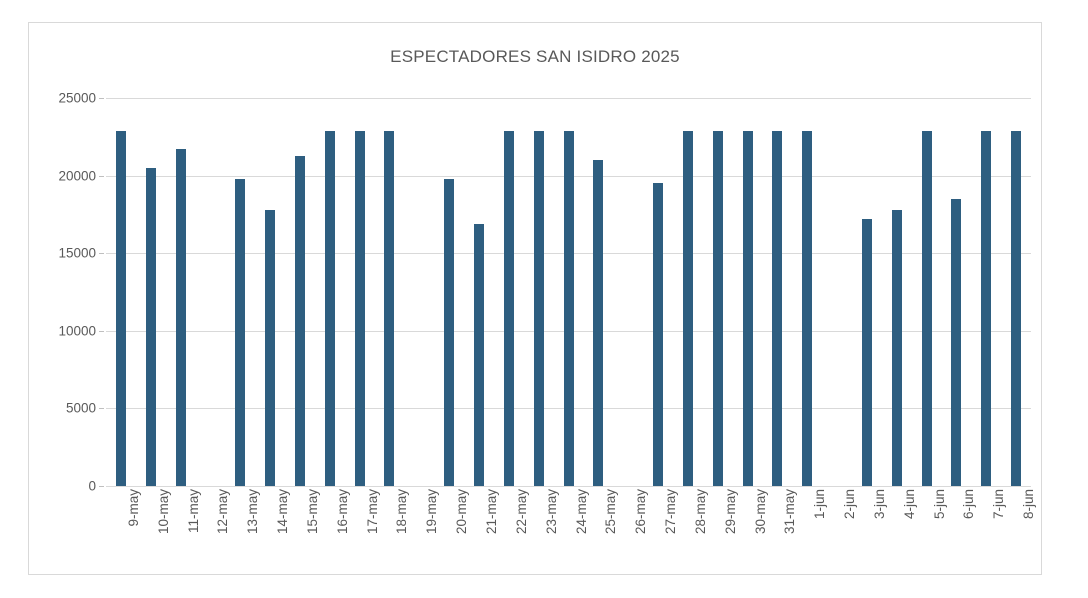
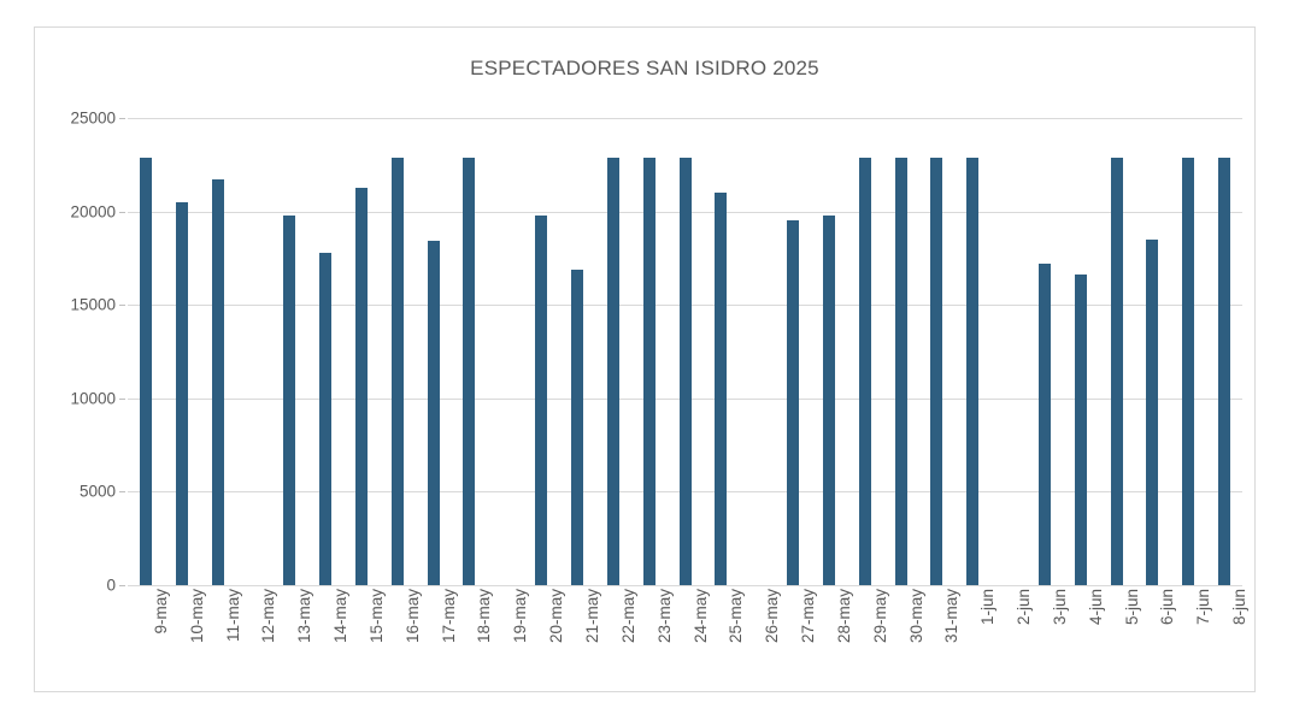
17-may: 22900 -> 18400
28-may: 22900 -> 19800
4-jun: 17800 -> 16600
